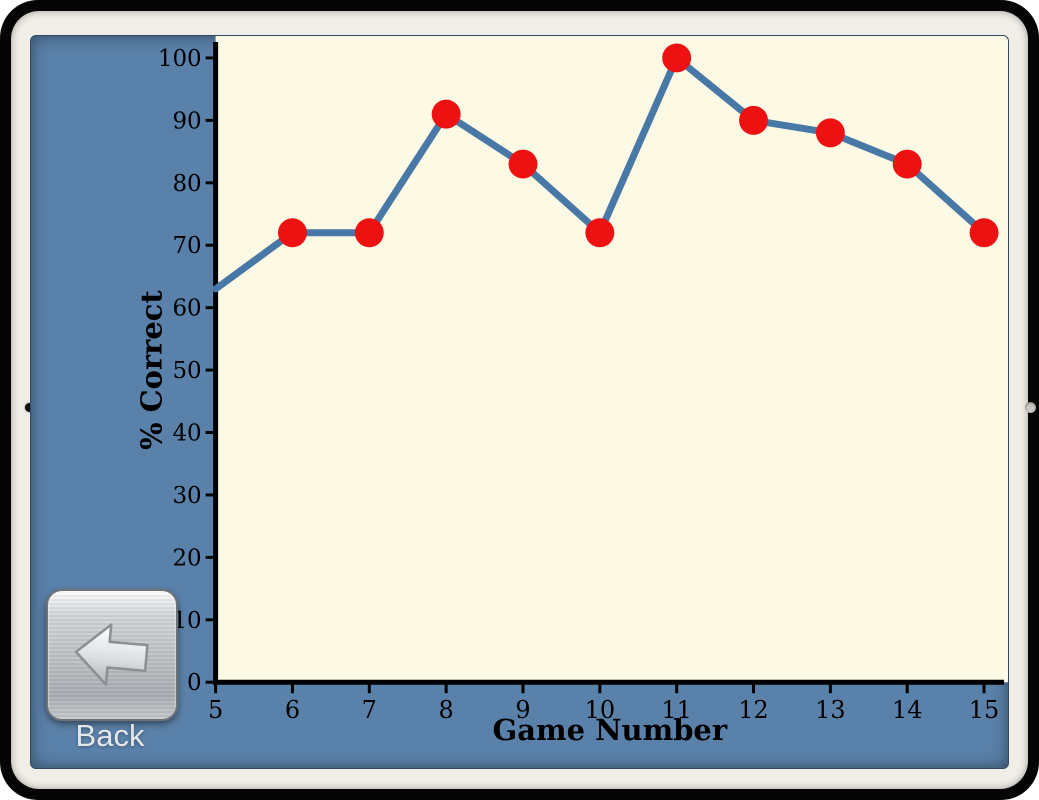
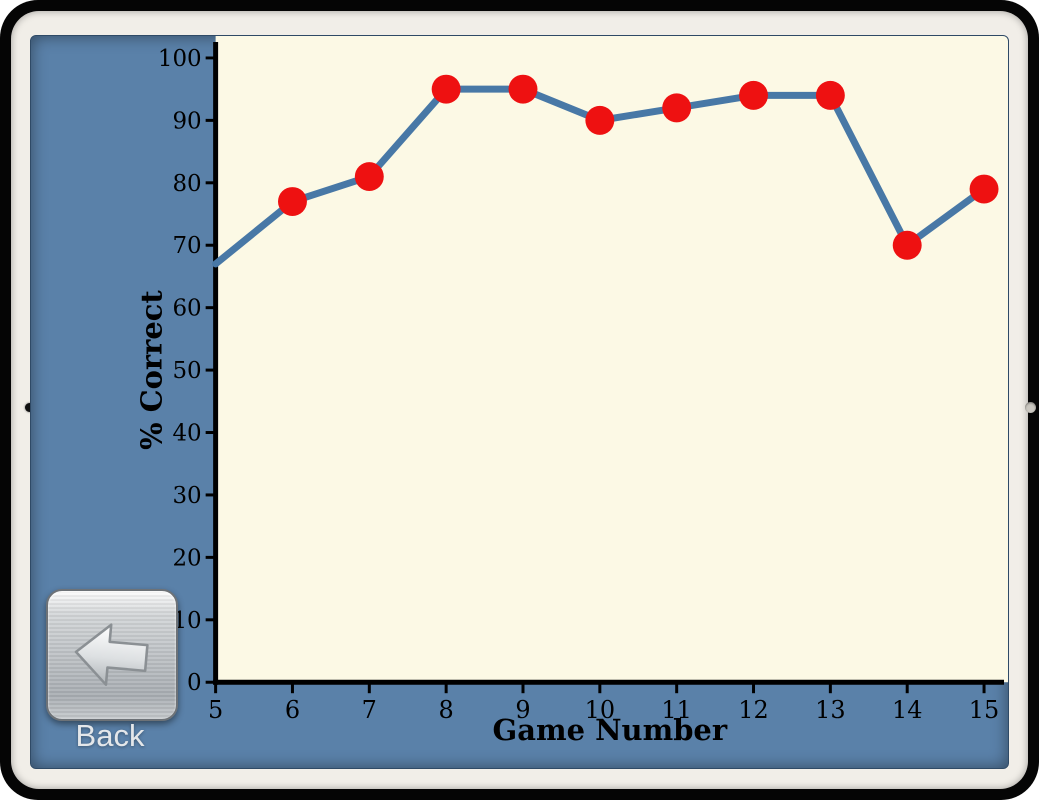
5: 63 -> 67
6: 72 -> 77
7: 72 -> 81
8: 91 -> 95
9: 83 -> 95
10: 72 -> 90
11: 100 -> 92
12: 90 -> 94
13: 88 -> 94
14: 83 -> 70
15: 72 -> 79
